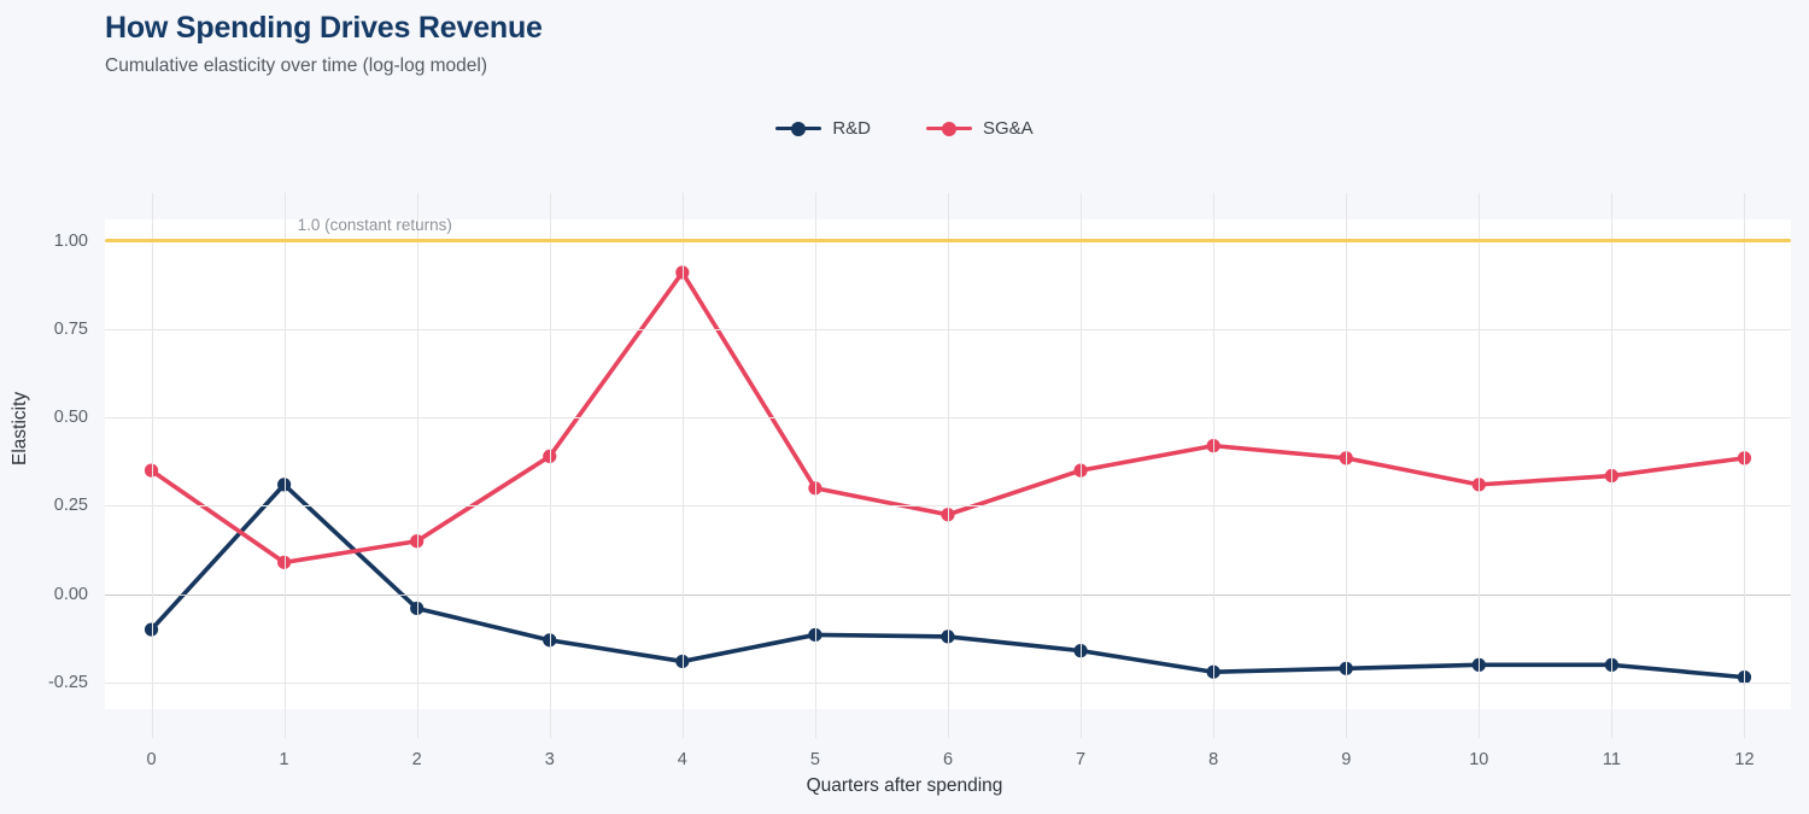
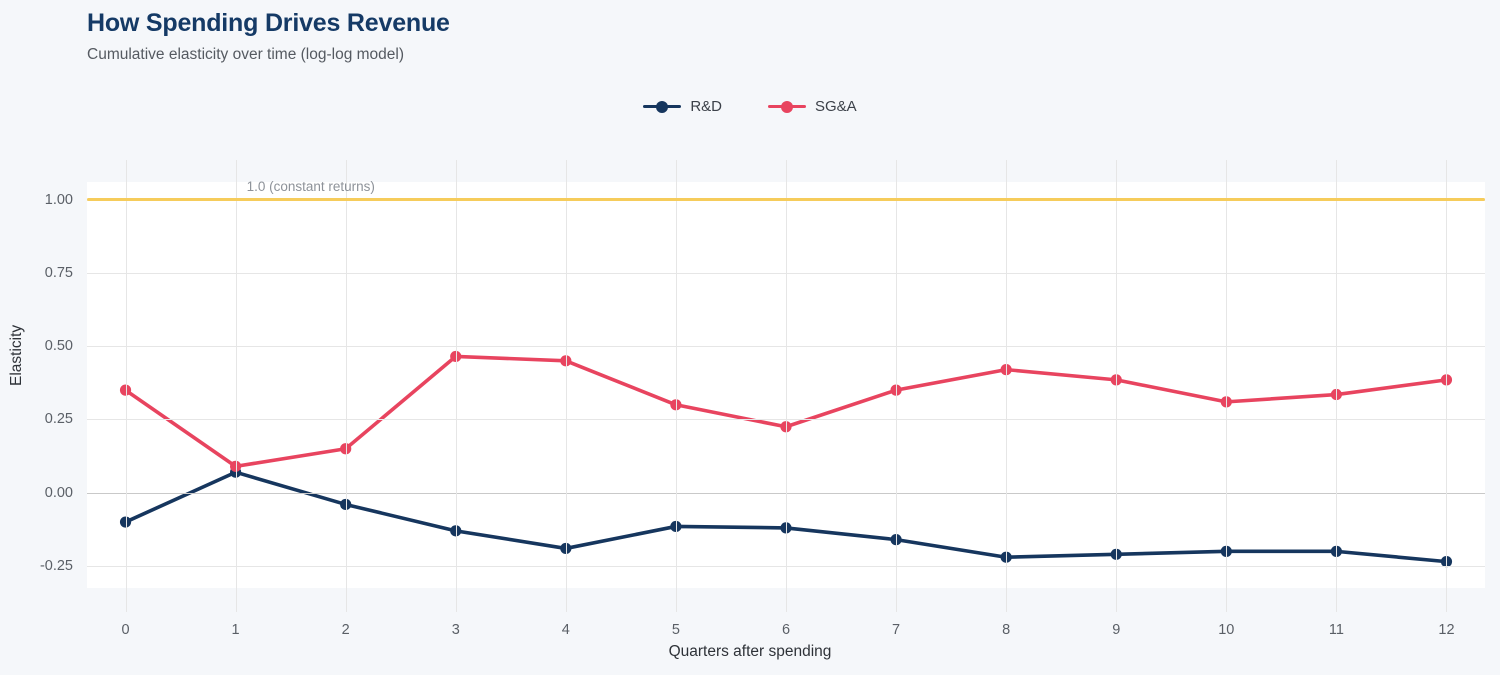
R&D/1: 0.31 -> 0.07
SG&A/3: 0.39 -> 0.47
SG&A/4: 0.91 -> 0.45
